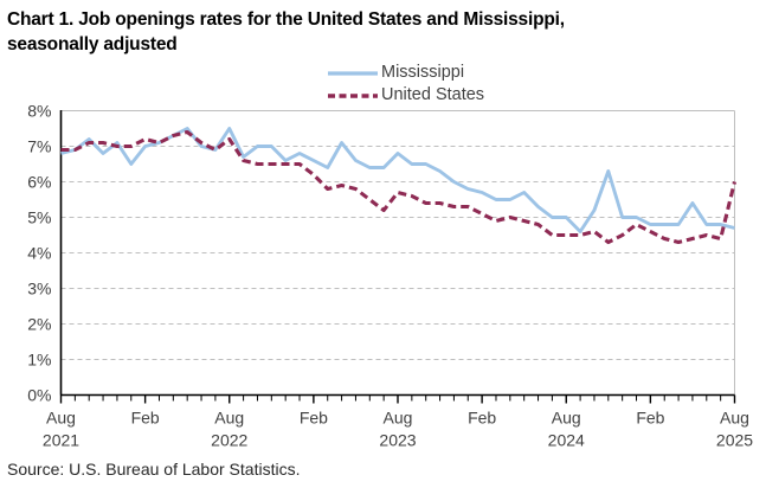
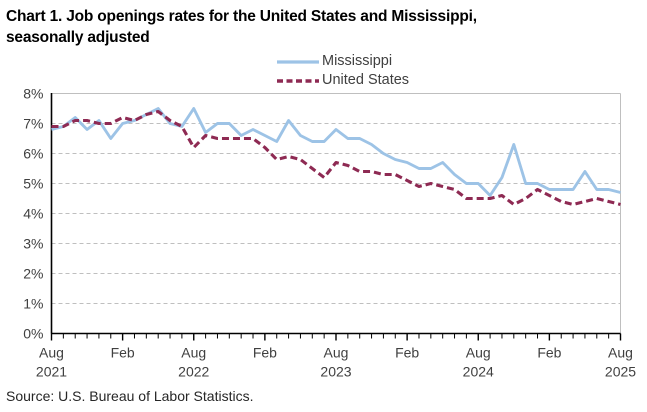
United States/Aug 2022: 7.2% -> 6.2%
United States/Aug 2025: 6.0% -> 4.3%
